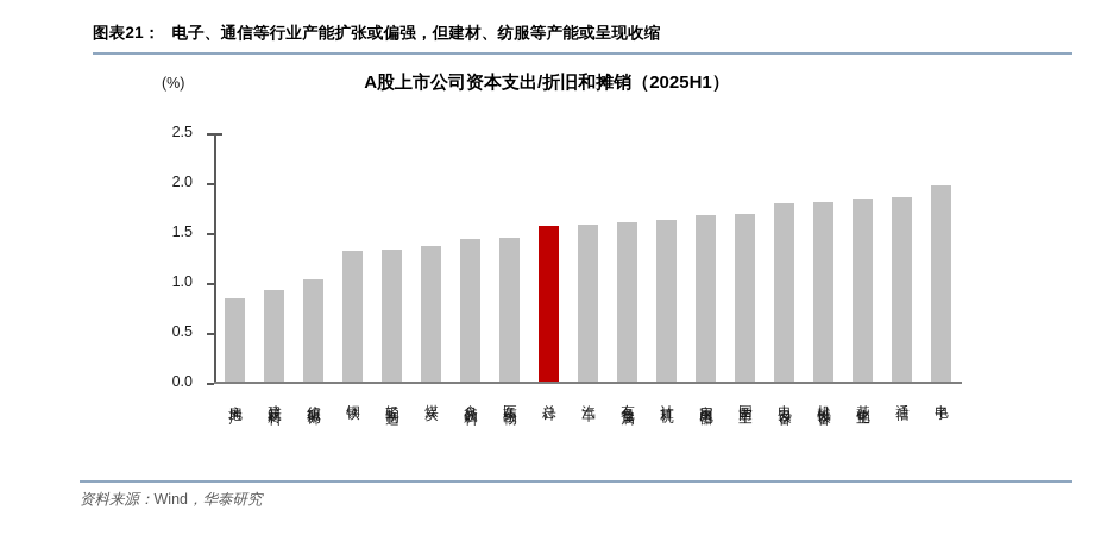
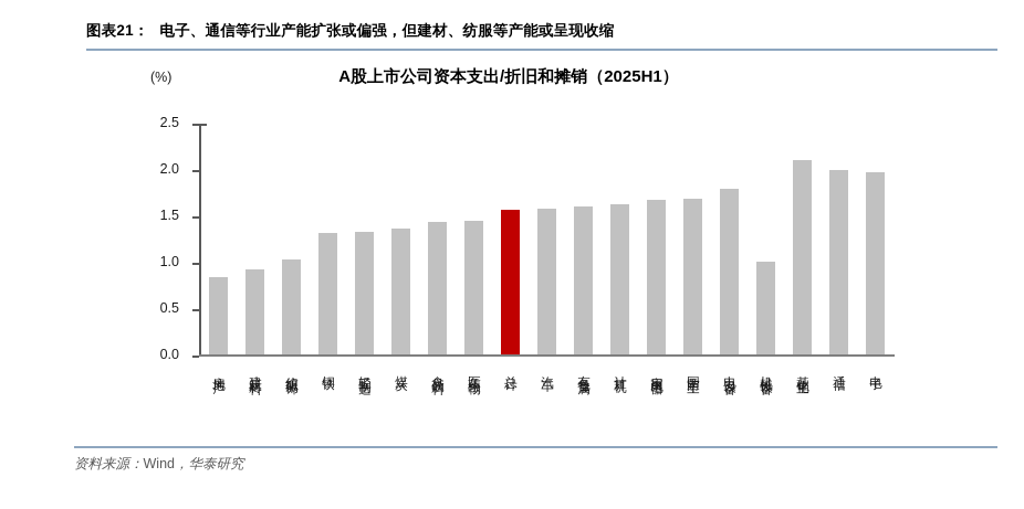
机械设备: 1.8 -> 1.0
基础化工: 1.8 -> 2.1
通信: 1.9 -> 2.0
